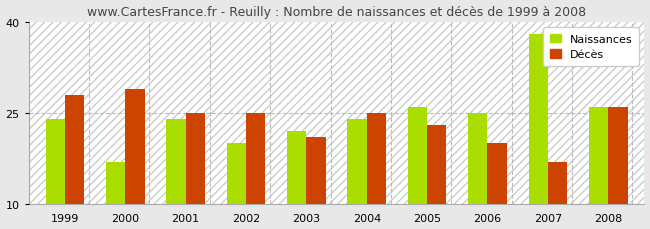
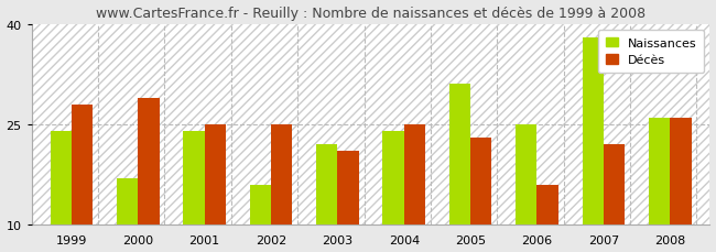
Naissances/2002: 20 -> 16
Naissances/2005: 26 -> 31
Décès/2006: 20 -> 16
Décès/2007: 17 -> 22
